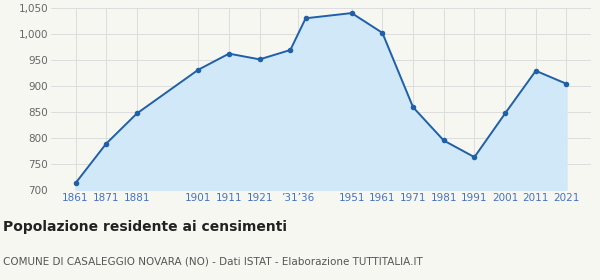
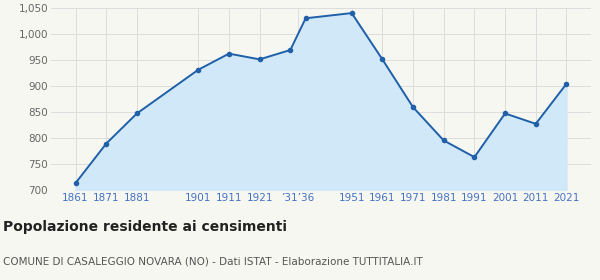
1961: 1,003 -> 952
2011: 930 -> 828
